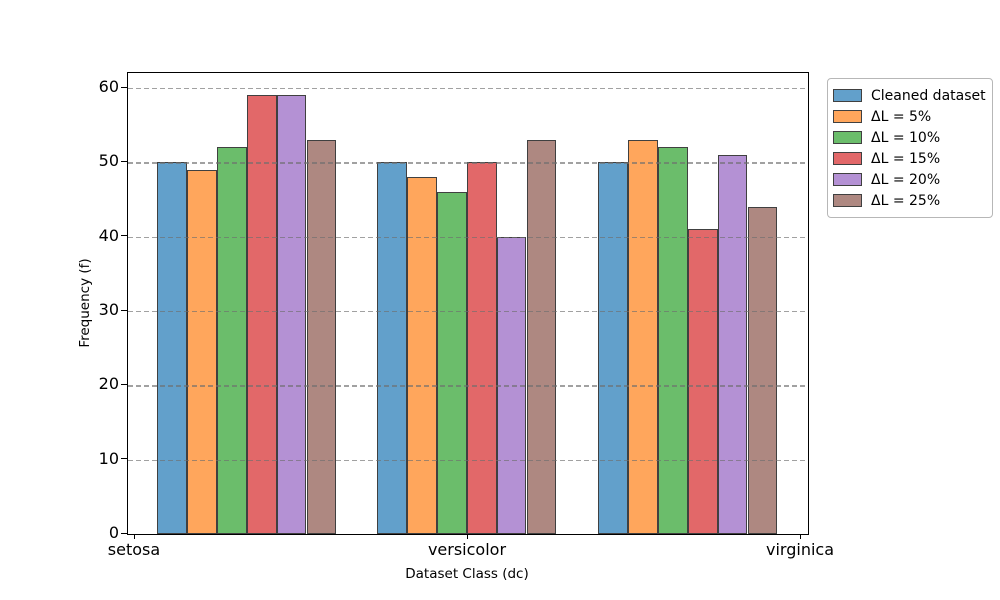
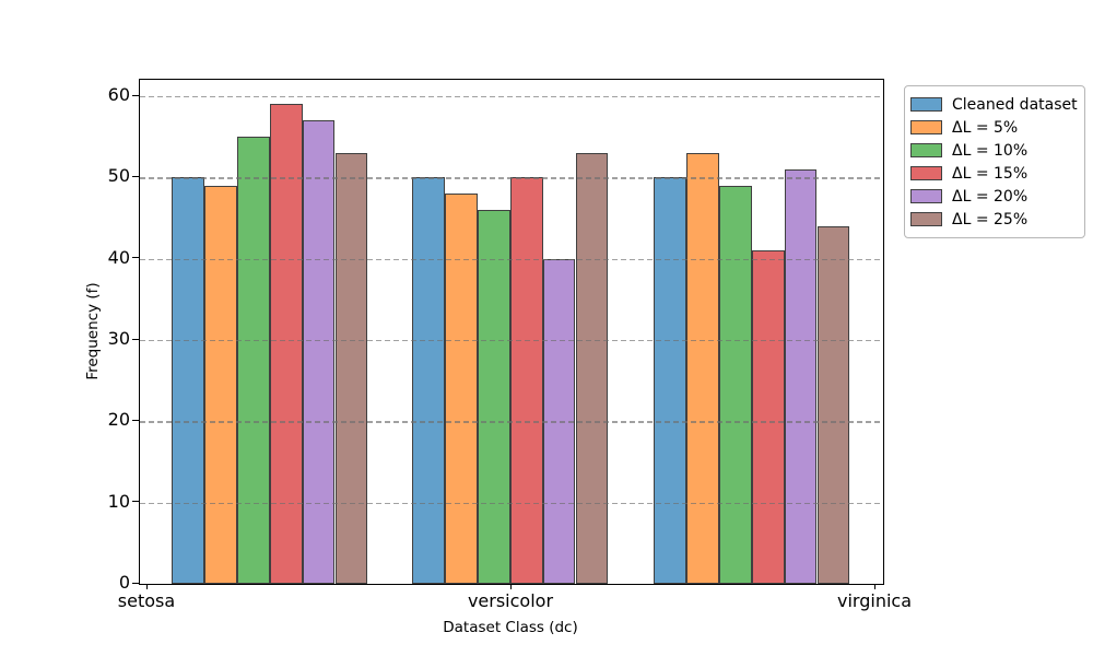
ΔL = 10%/setosa: 52 -> 55
ΔL = 20%/setosa: 59 -> 57
ΔL = 10%/virginica: 52 -> 49
